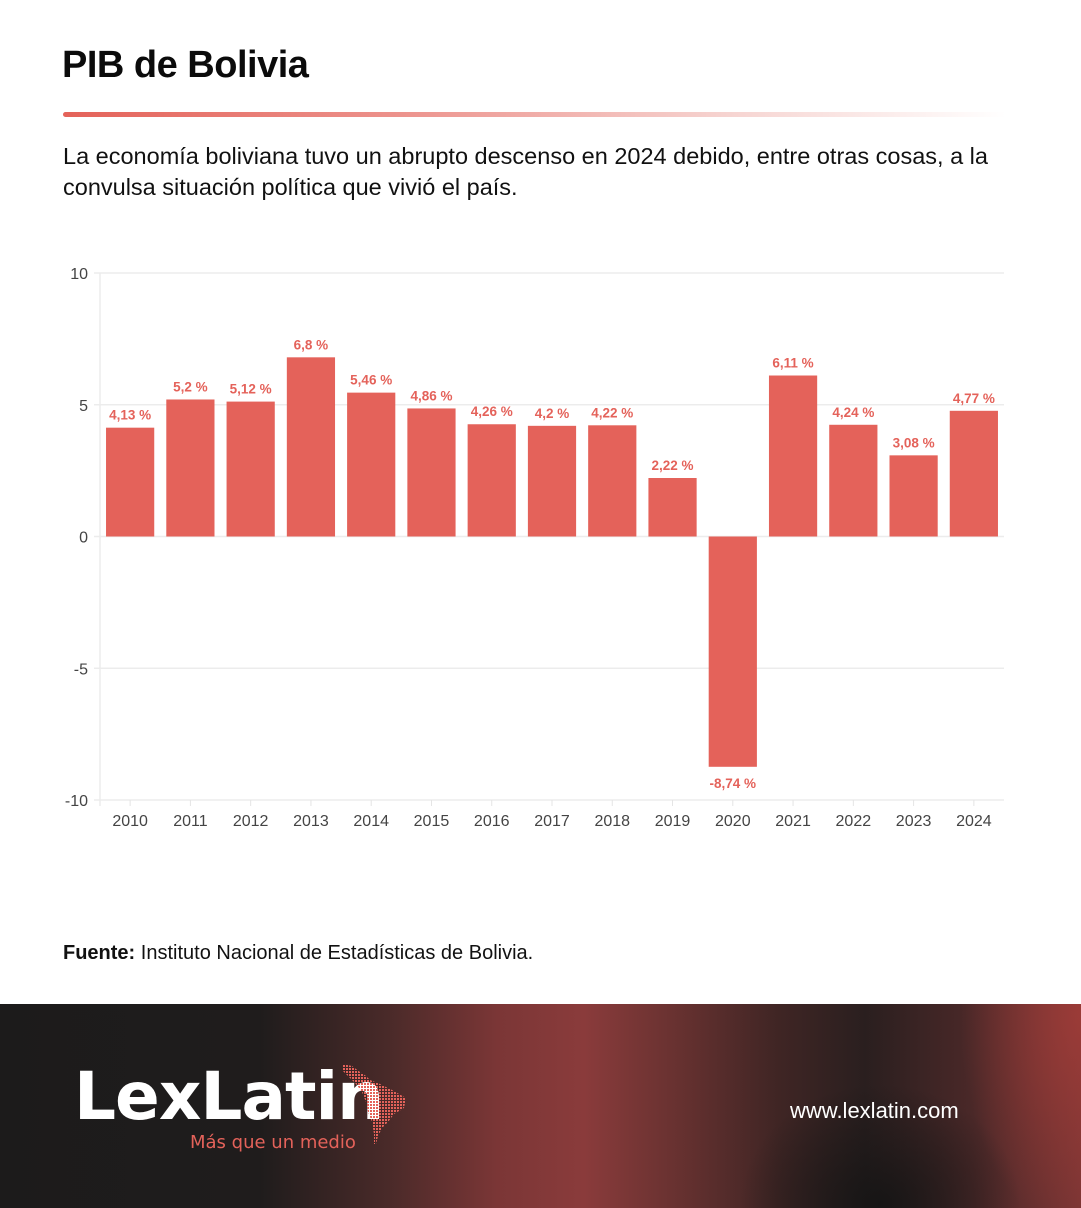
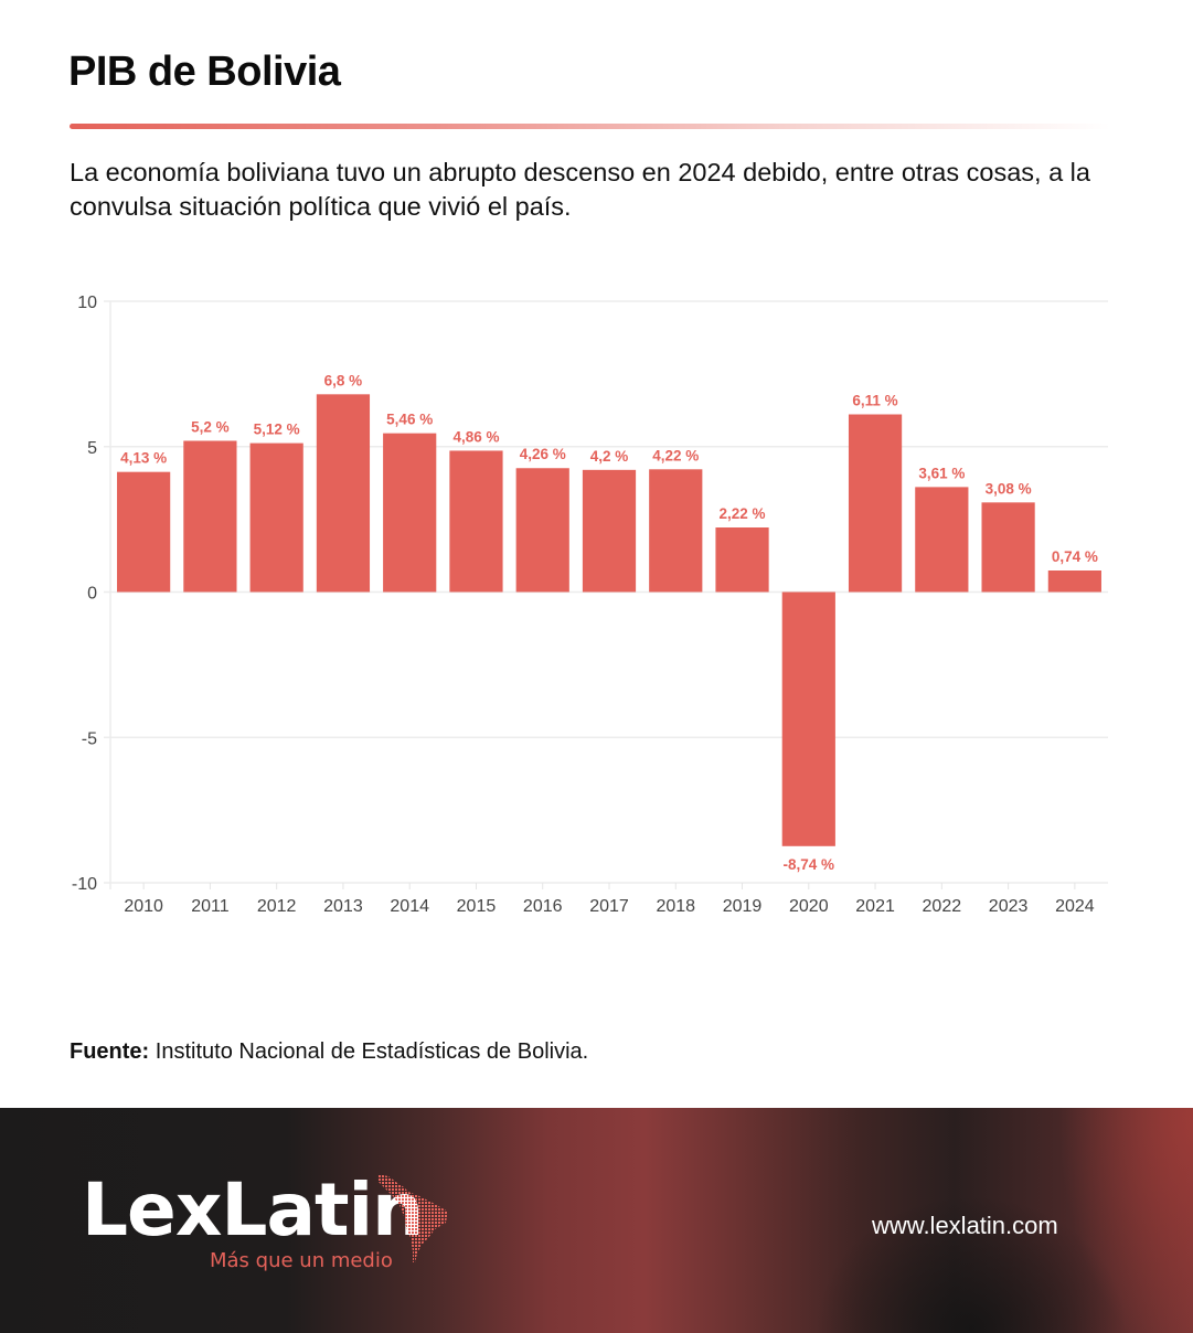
2022: 4,24 -> 3,61
2024: 4,77 -> 0,74
